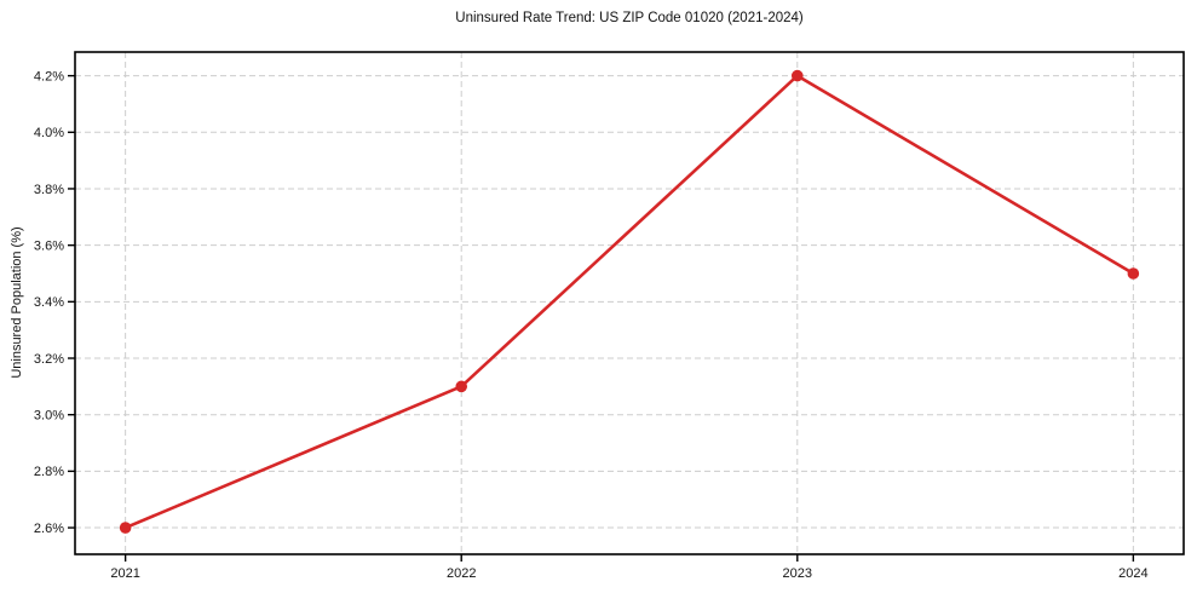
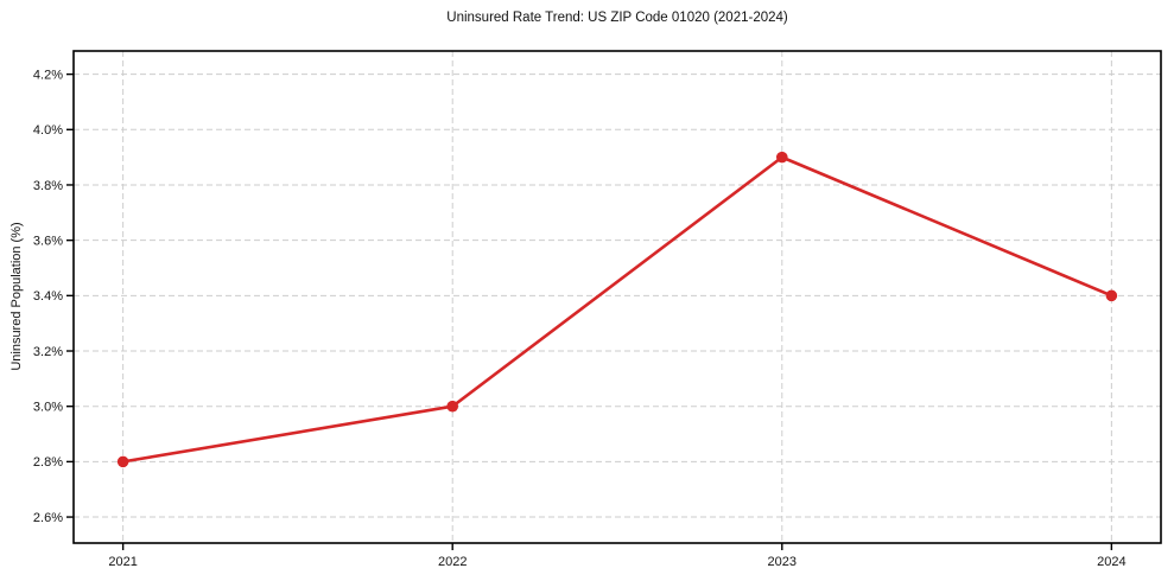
2021: 2.6% -> 2.8%
2022: 3.1% -> 3.0%
2023: 4.2% -> 3.9%
2024: 3.5% -> 3.4%
